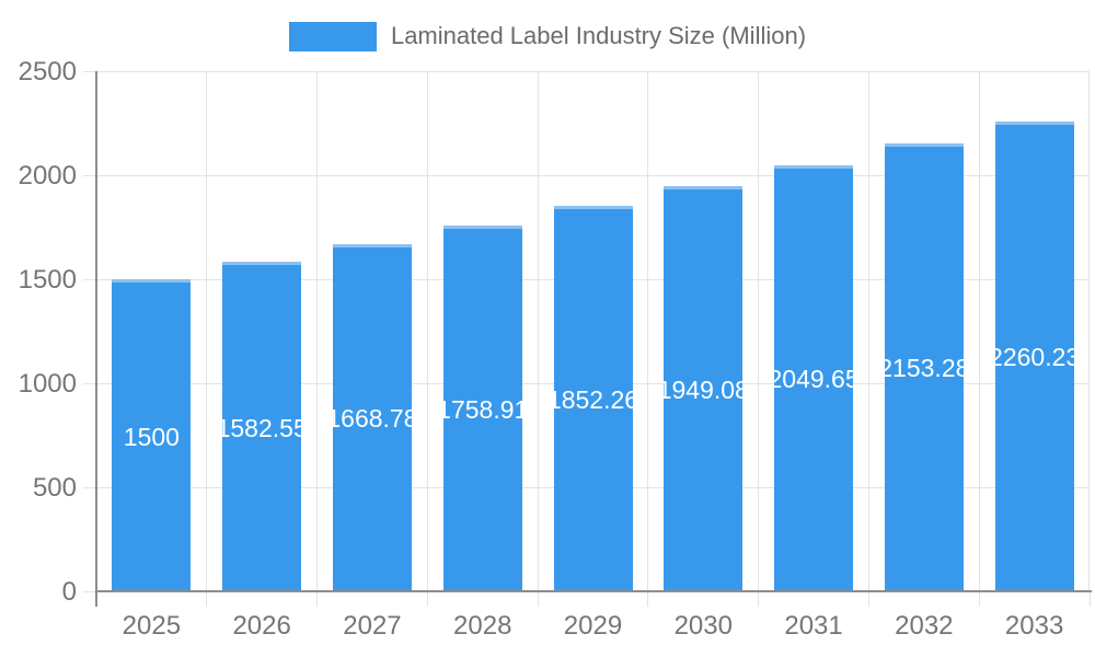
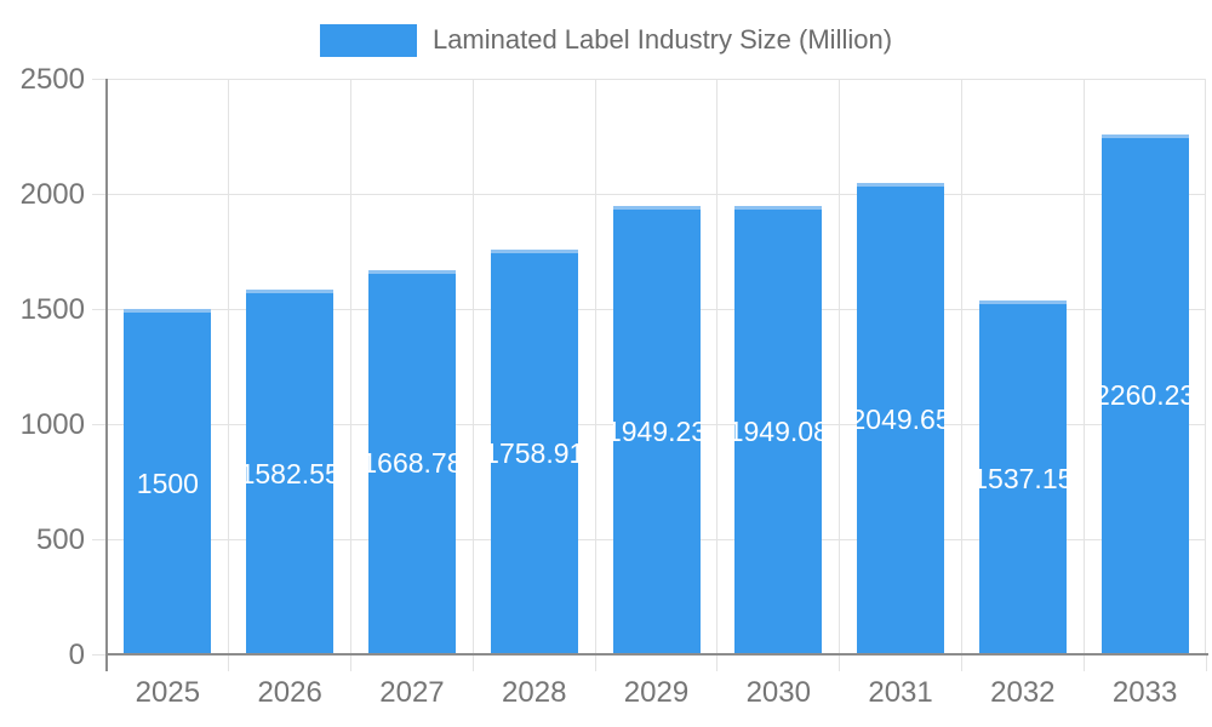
2029: 1852.26 -> 1949.23
2032: 2153.28 -> 1537.15
